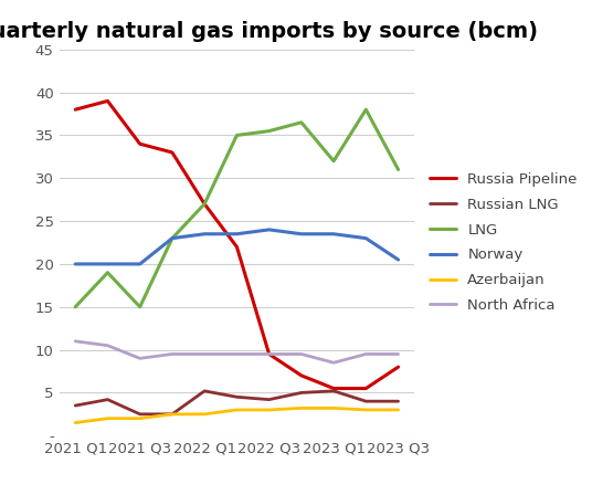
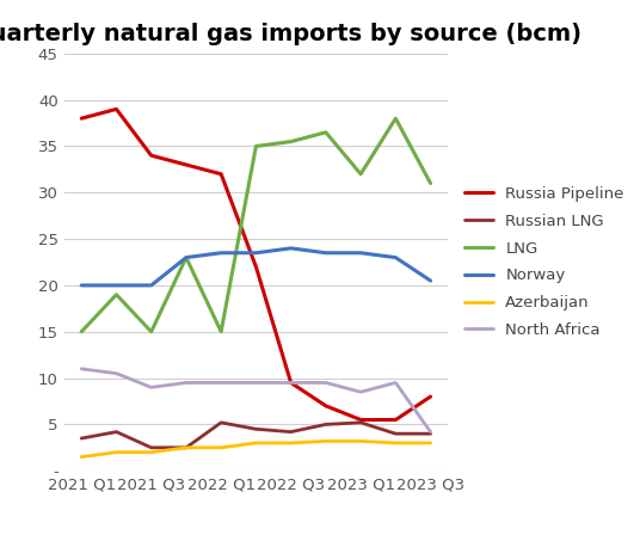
Russia Pipeline/2022 Q1: 27.0 -> 32.0
LNG/2022 Q1: 27.0 -> 15.0
North Africa/2023 Q3: 9.5 -> 4.2
